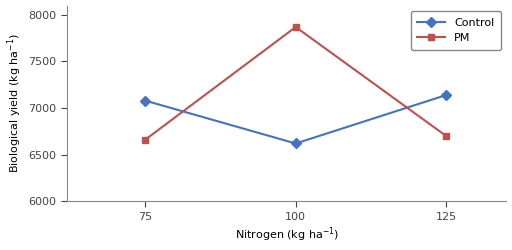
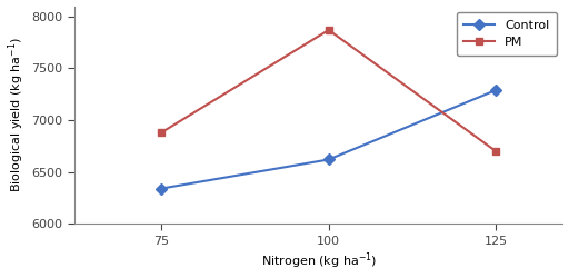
Control/75: 7080 -> 6340
PM/75: 6660 -> 6880
Control/125: 7140 -> 7290
